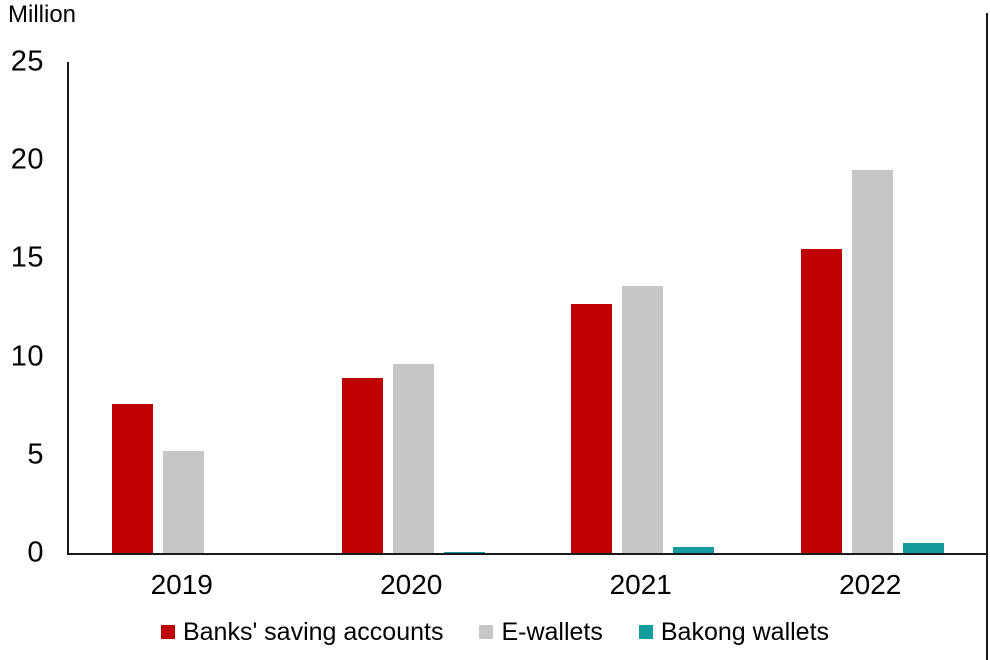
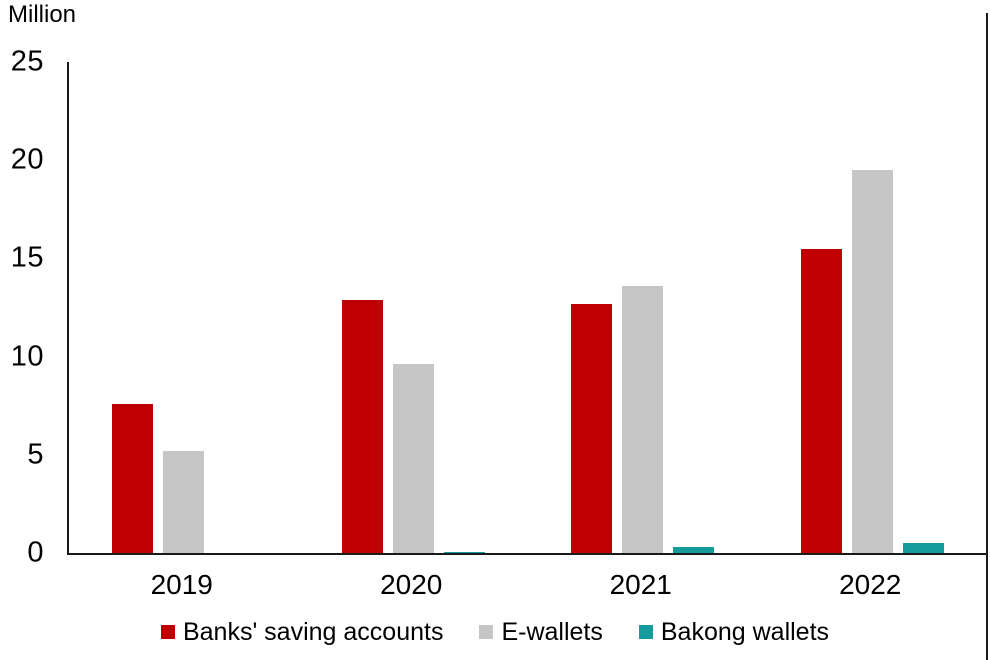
Banks' saving accounts/2020: 8.9 -> 12.9
